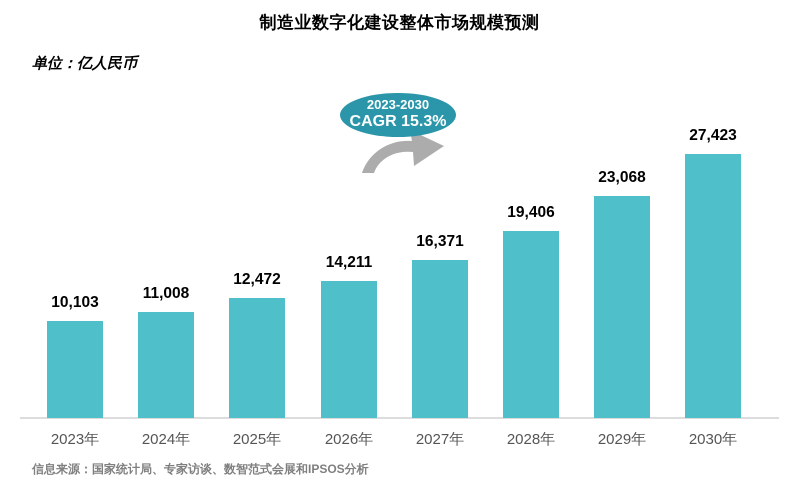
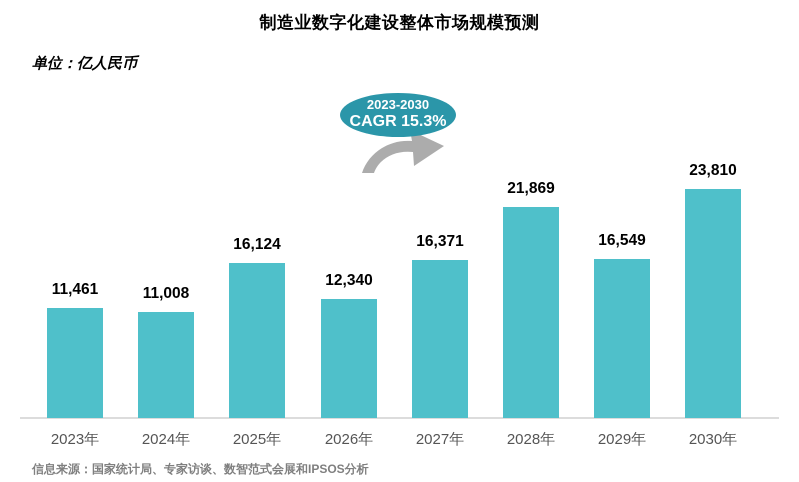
2023年: 10,103 -> 11,461
2025年: 12,472 -> 16,124
2026年: 14,211 -> 12,340
2028年: 19,406 -> 21,869
2029年: 23,068 -> 16,549
2030年: 27,423 -> 23,810
